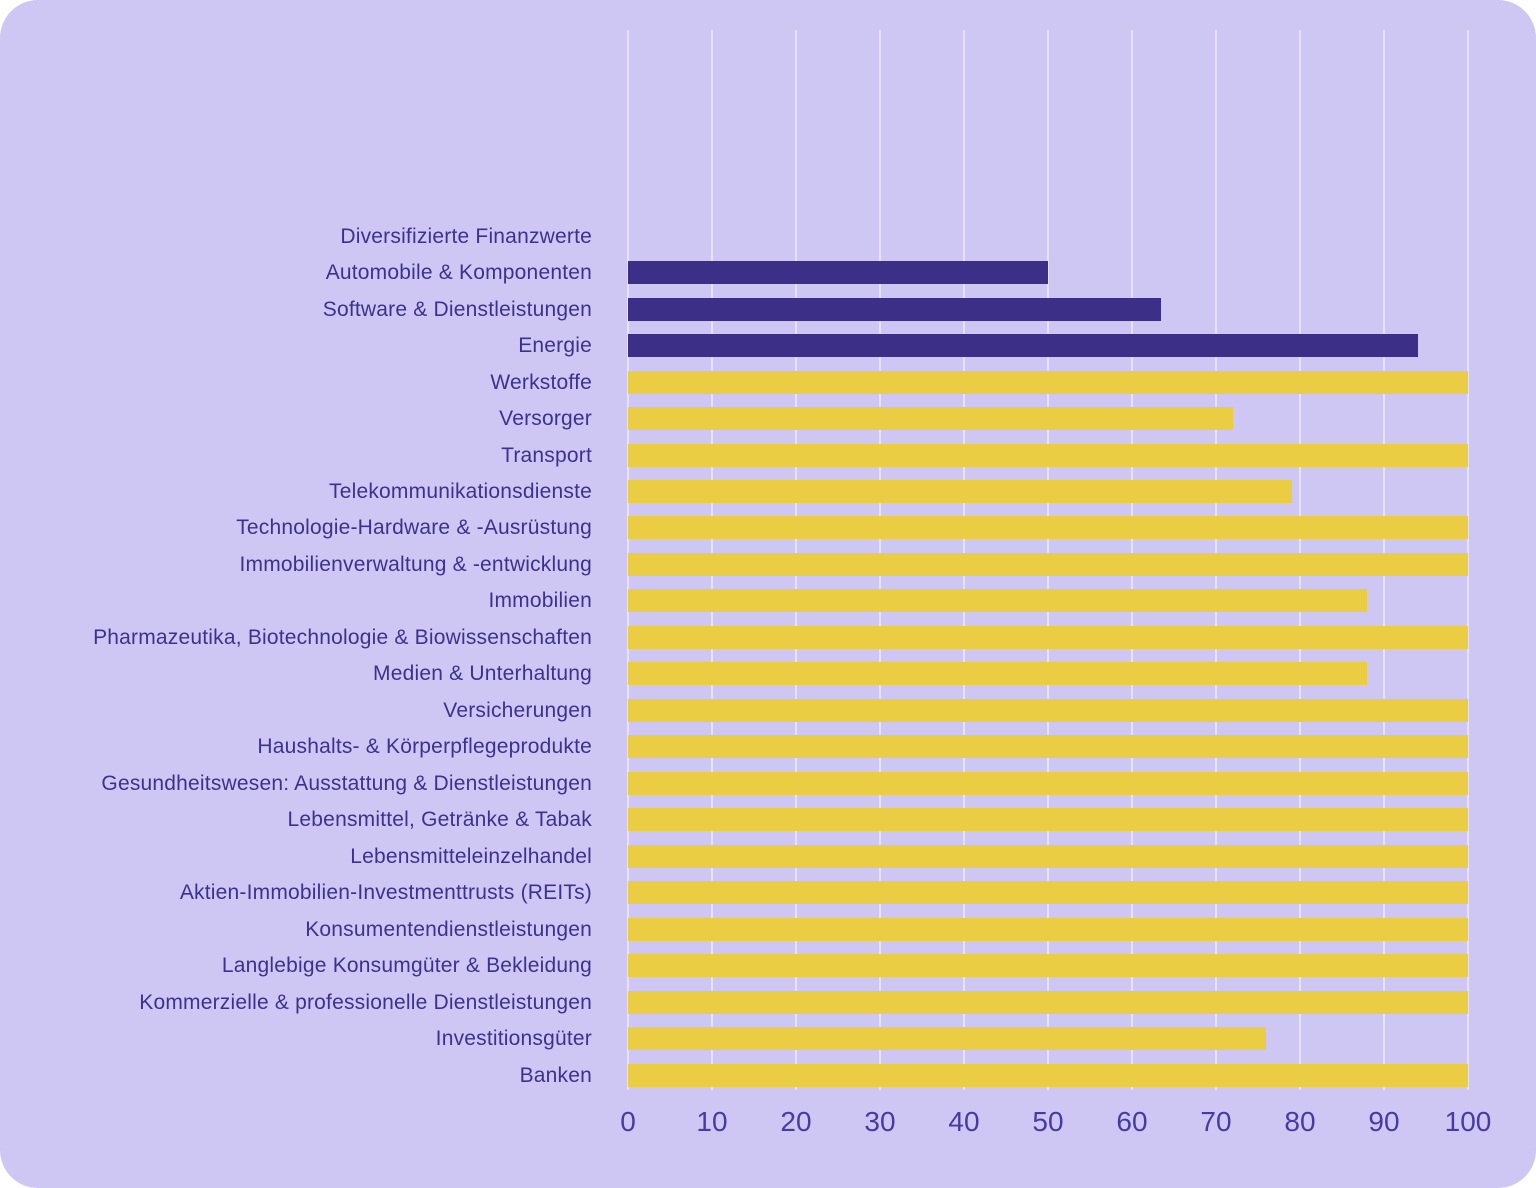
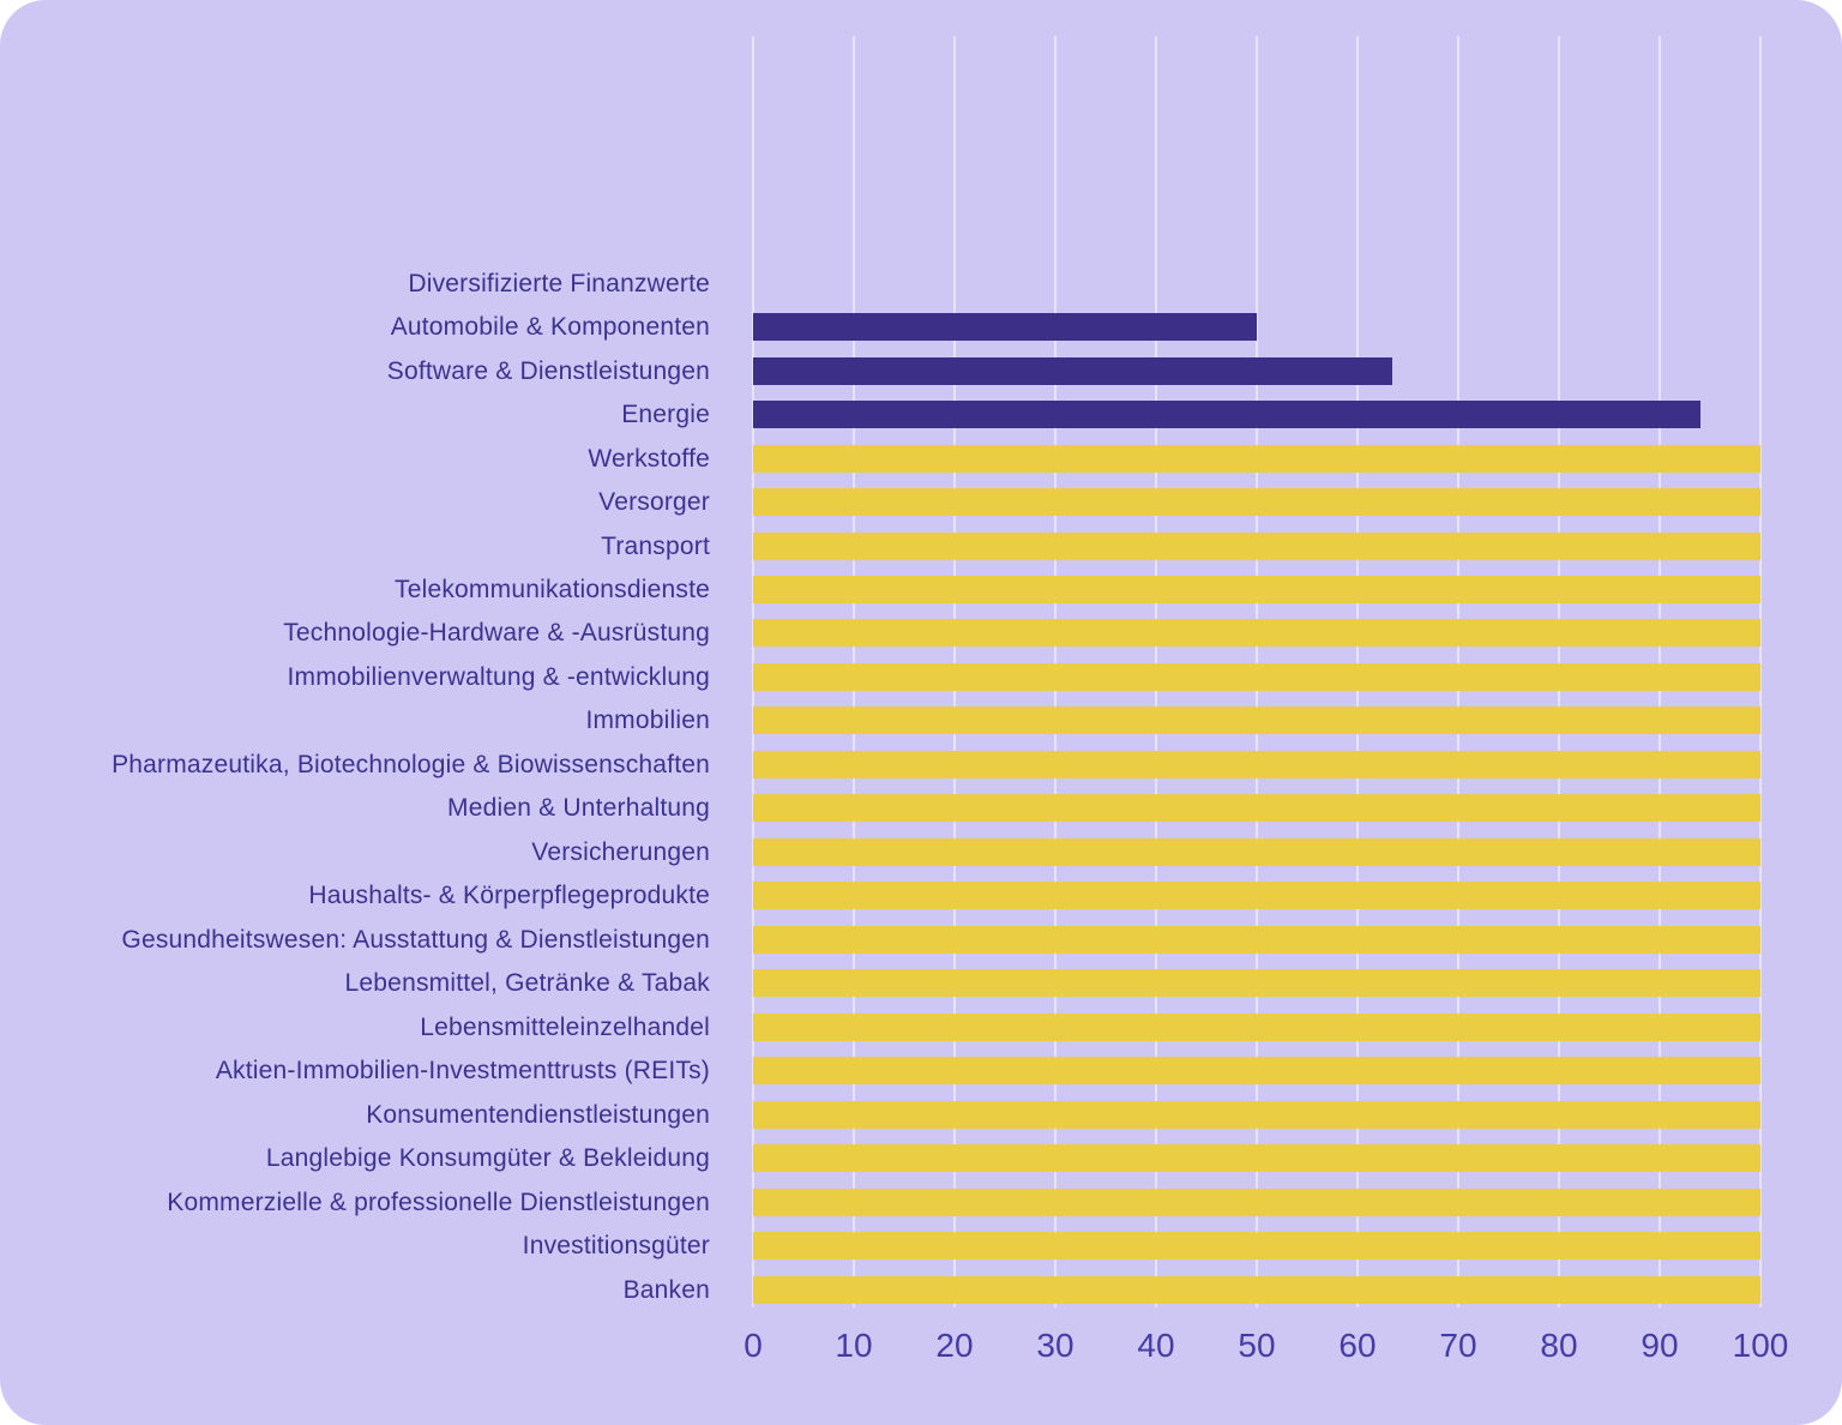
Versorger: 72 -> 100
Telekommunikationsdienste: 79 -> 100
Immobilien: 88 -> 100
Medien & Unterhaltung: 88 -> 100
Investitionsgüter: 76 -> 100
